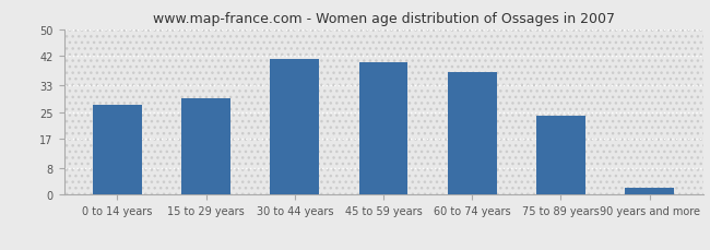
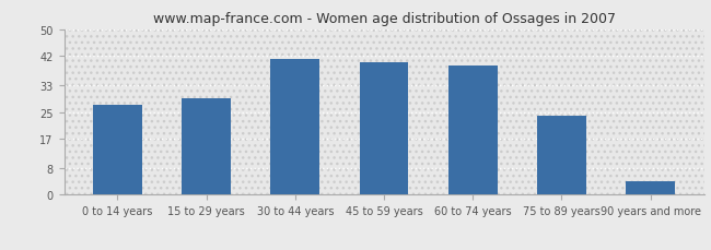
60 to 74 years: 37 -> 39
90 years and more: 2 -> 4
